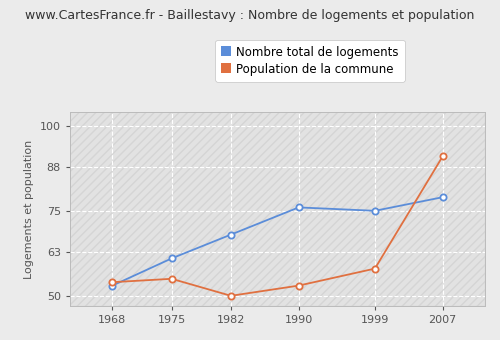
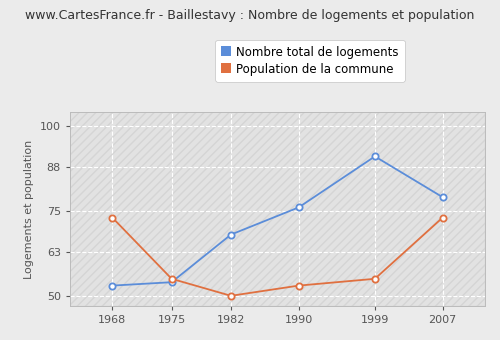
Population de la commune/1968: 54 -> 73
Nombre total de logements/1975: 61 -> 54
Nombre total de logements/1999: 75 -> 91
Population de la commune/1999: 58 -> 55
Population de la commune/2007: 91 -> 73
